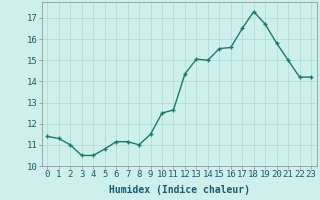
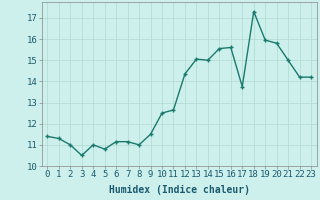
4: 10.50 -> 11.00
17: 16.50 -> 13.75
19: 16.70 -> 15.95
